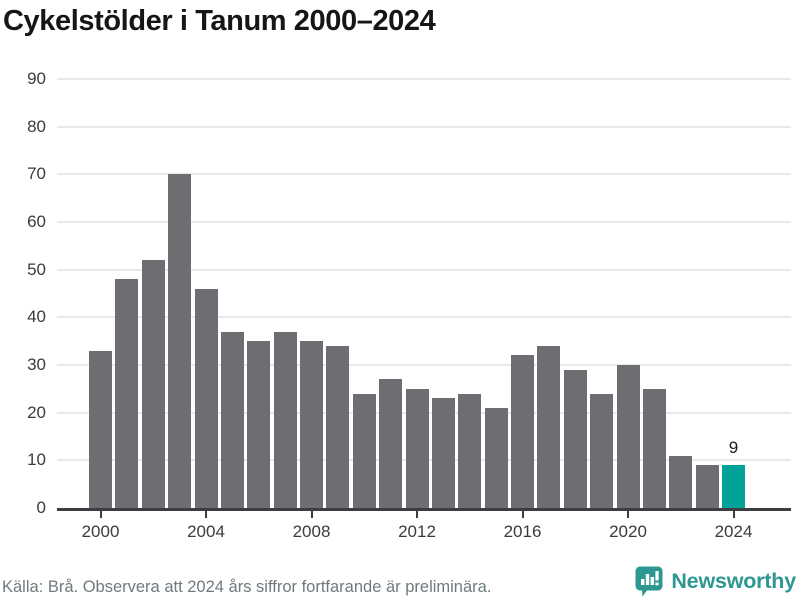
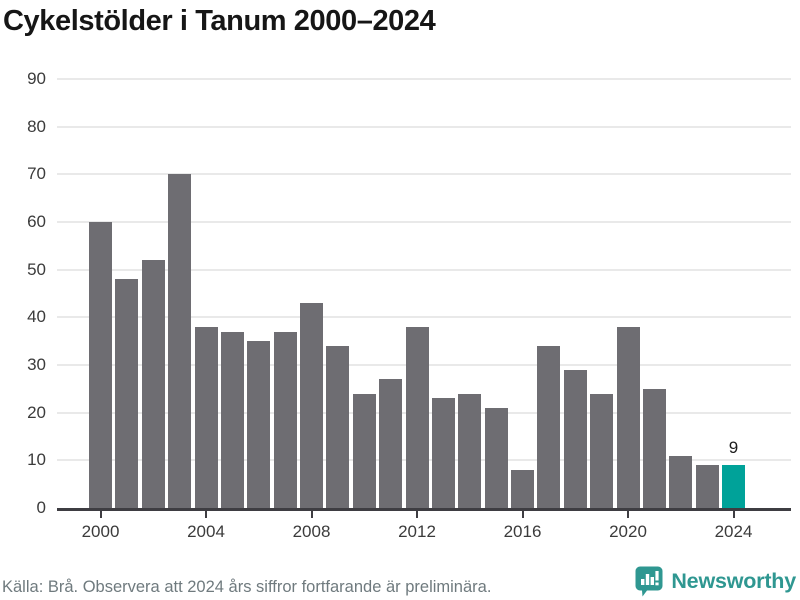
2000: 33 -> 60
2004: 46 -> 38
2008: 35 -> 43
2012: 25 -> 38
2016: 32 -> 8
2020: 30 -> 38
